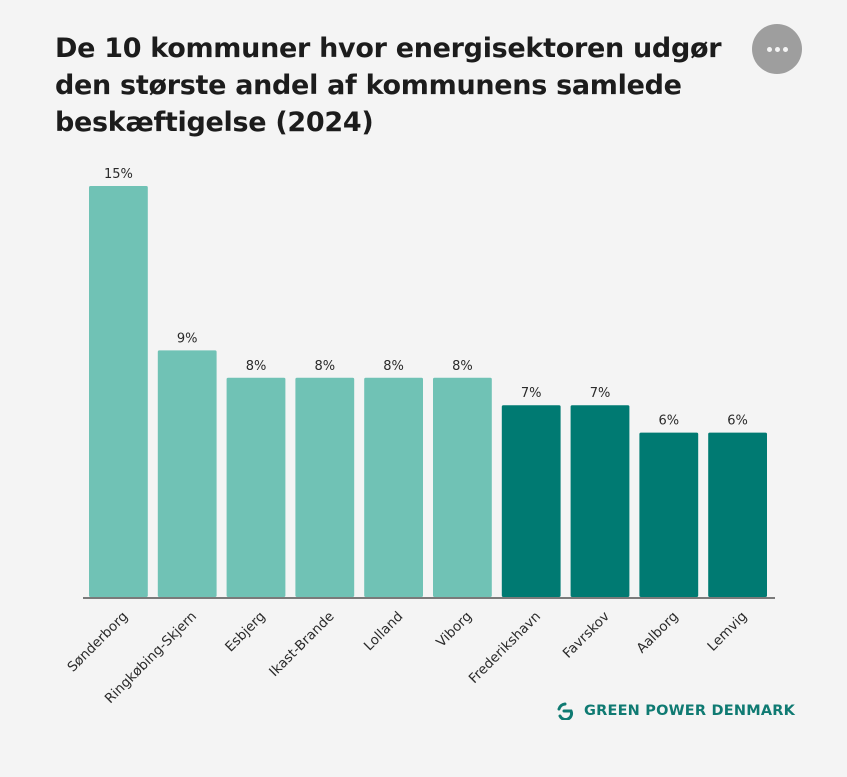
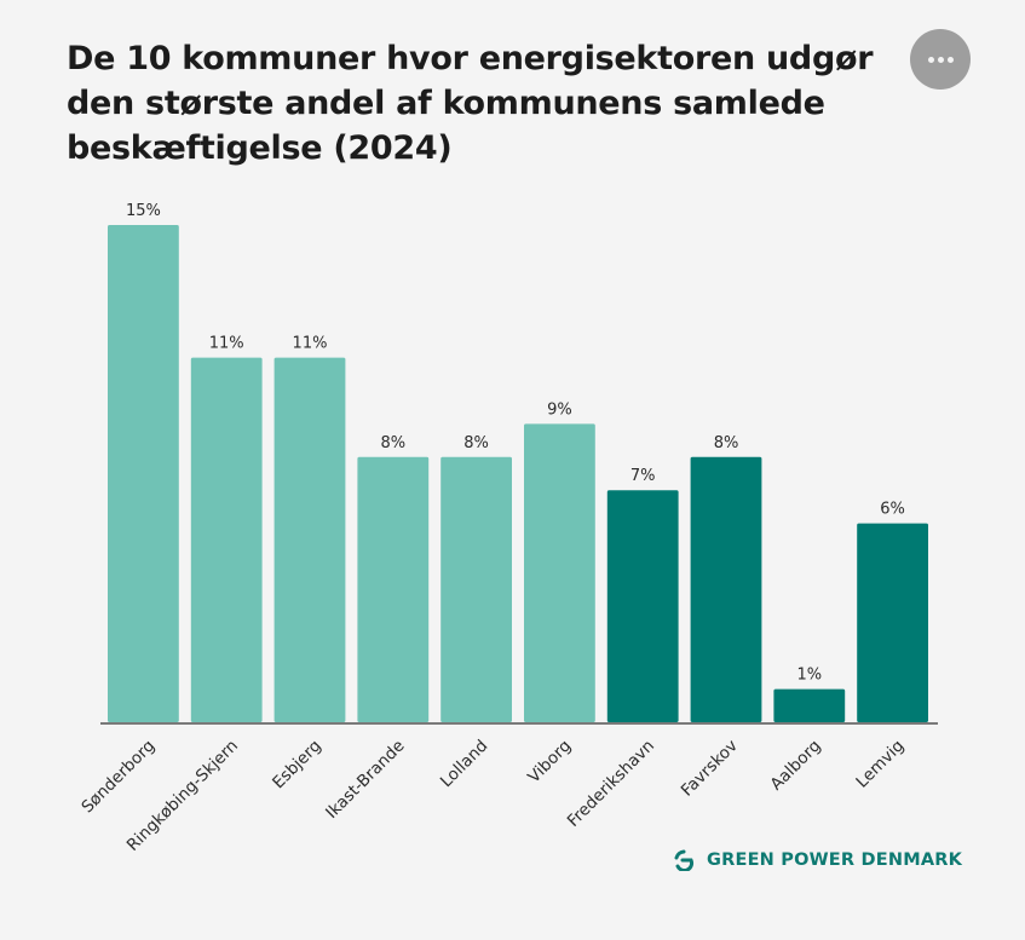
Ringkøbing-Skjern: 9% -> 11%
Esbjerg: 8% -> 11%
Viborg: 8% -> 9%
Favrskov: 7% -> 8%
Aalborg: 6% -> 1%
